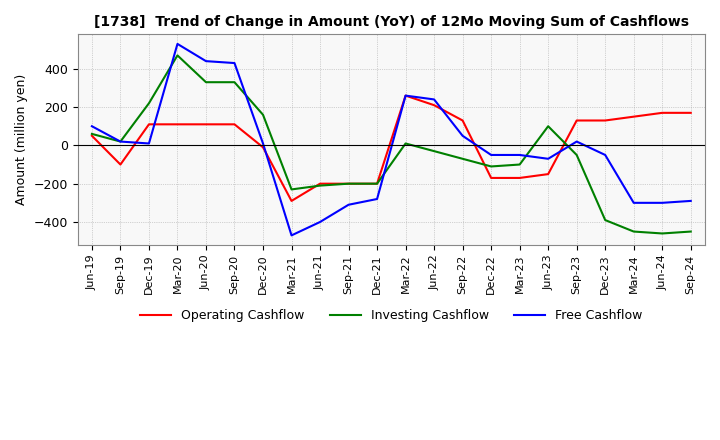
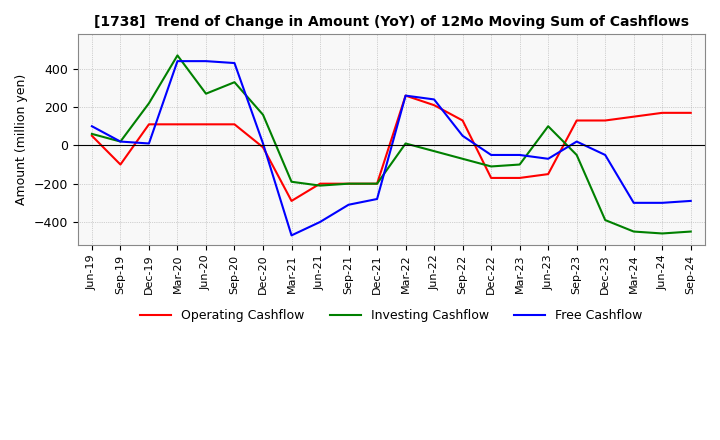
Free Cashflow/Mar-20: 530 -> 440
Investing Cashflow/Jun-20: 330 -> 270
Investing Cashflow/Mar-21: -230 -> -190
